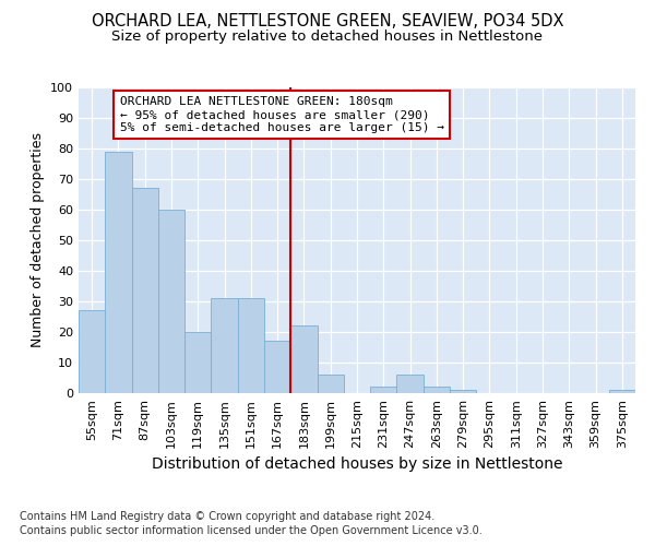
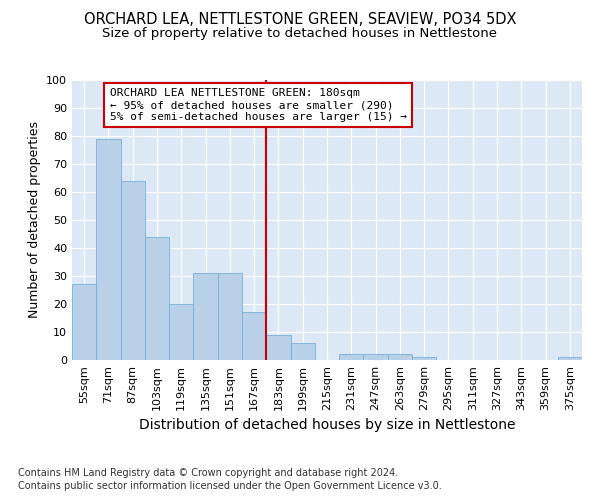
87sqm: 67 -> 64
103sqm: 60 -> 44
183sqm: 22 -> 9
247sqm: 6 -> 2
